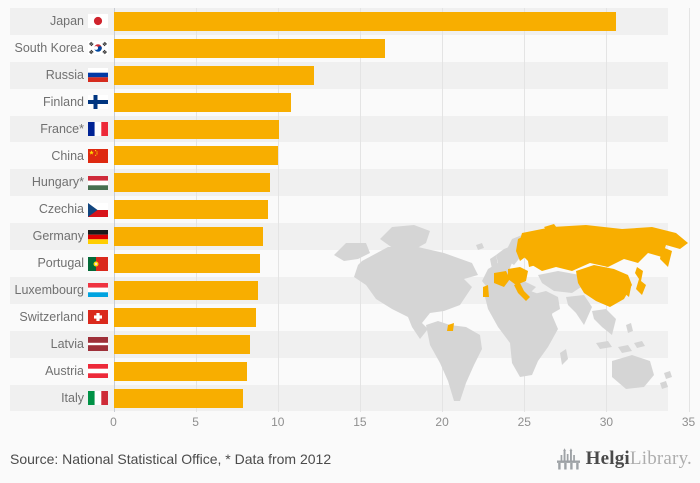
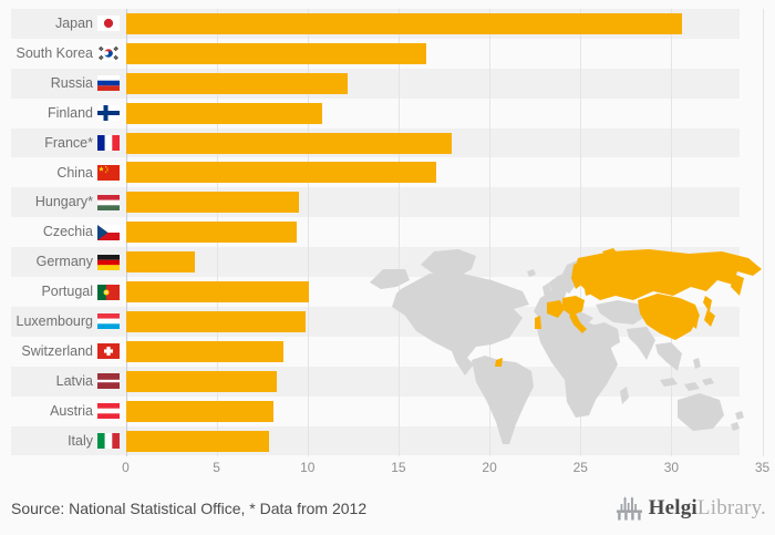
France*: 10.1 -> 17.9
China: 10.0 -> 17.1
Germany: 9.1 -> 3.8
Portugal: 8.9 -> 10.1
Luxembourg: 8.8 -> 9.9
